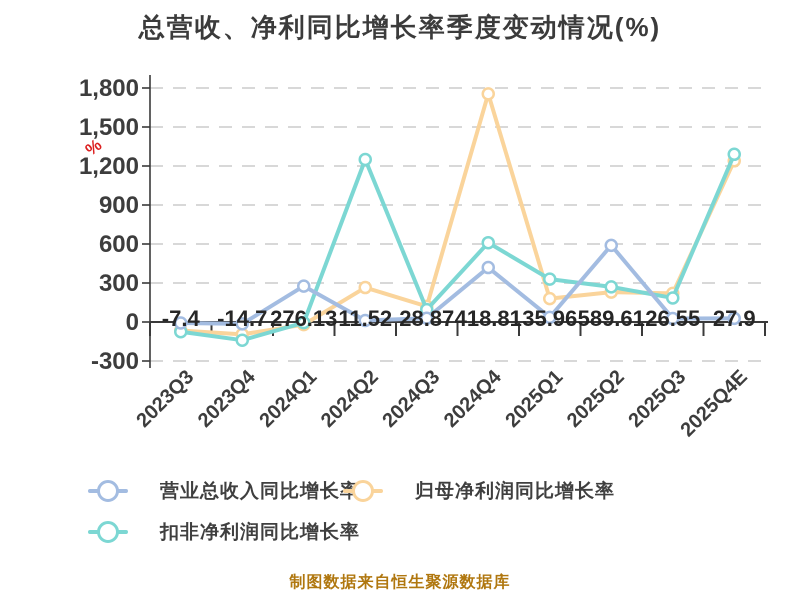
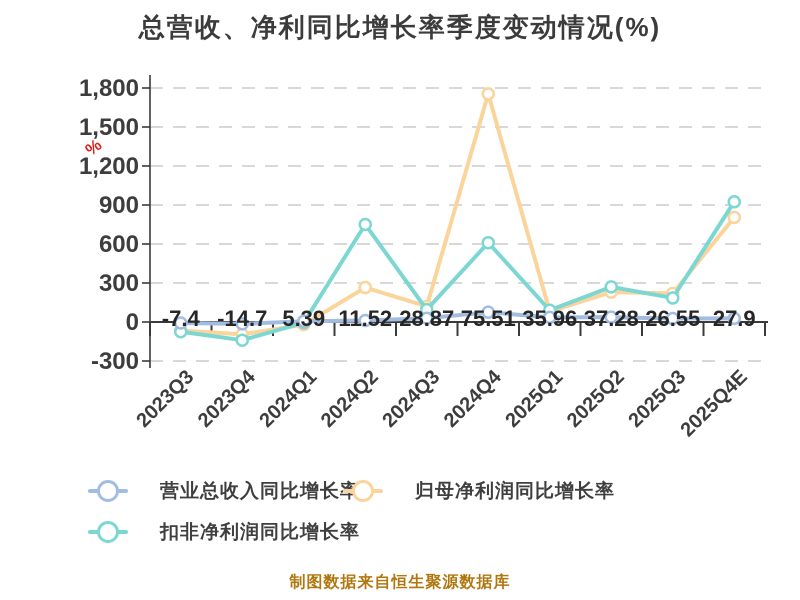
营业总收入同比增长率/2024Q1: 276.13 -> 5.39
扣非净利润同比增长率/2024Q2: 1250 -> 750
营业总收入同比增长率/2024Q4: 418.81 -> 75.51
归母净利润同比增长率/2025Q1: 180 -> 80
扣非净利润同比增长率/2025Q1: 330 -> 90
营业总收入同比增长率/2025Q2: 589.61 -> 37.28
归母净利润同比增长率/2025Q4E: 1240 -> 800
扣非净利润同比增长率/2025Q4E: 1290 -> 920
